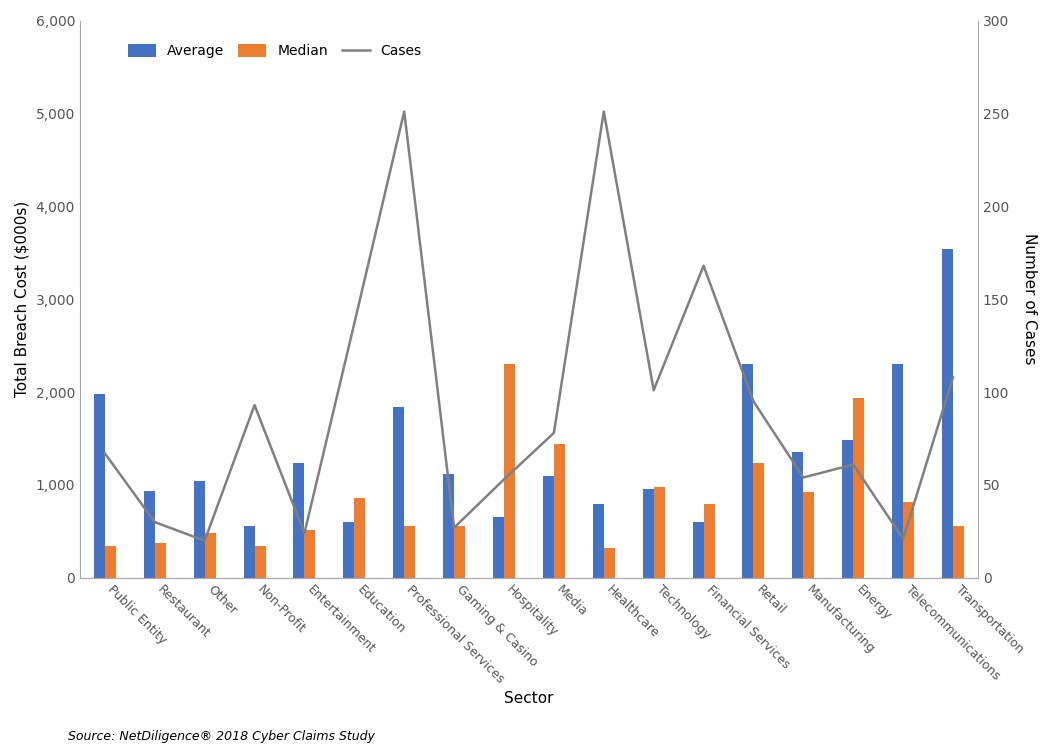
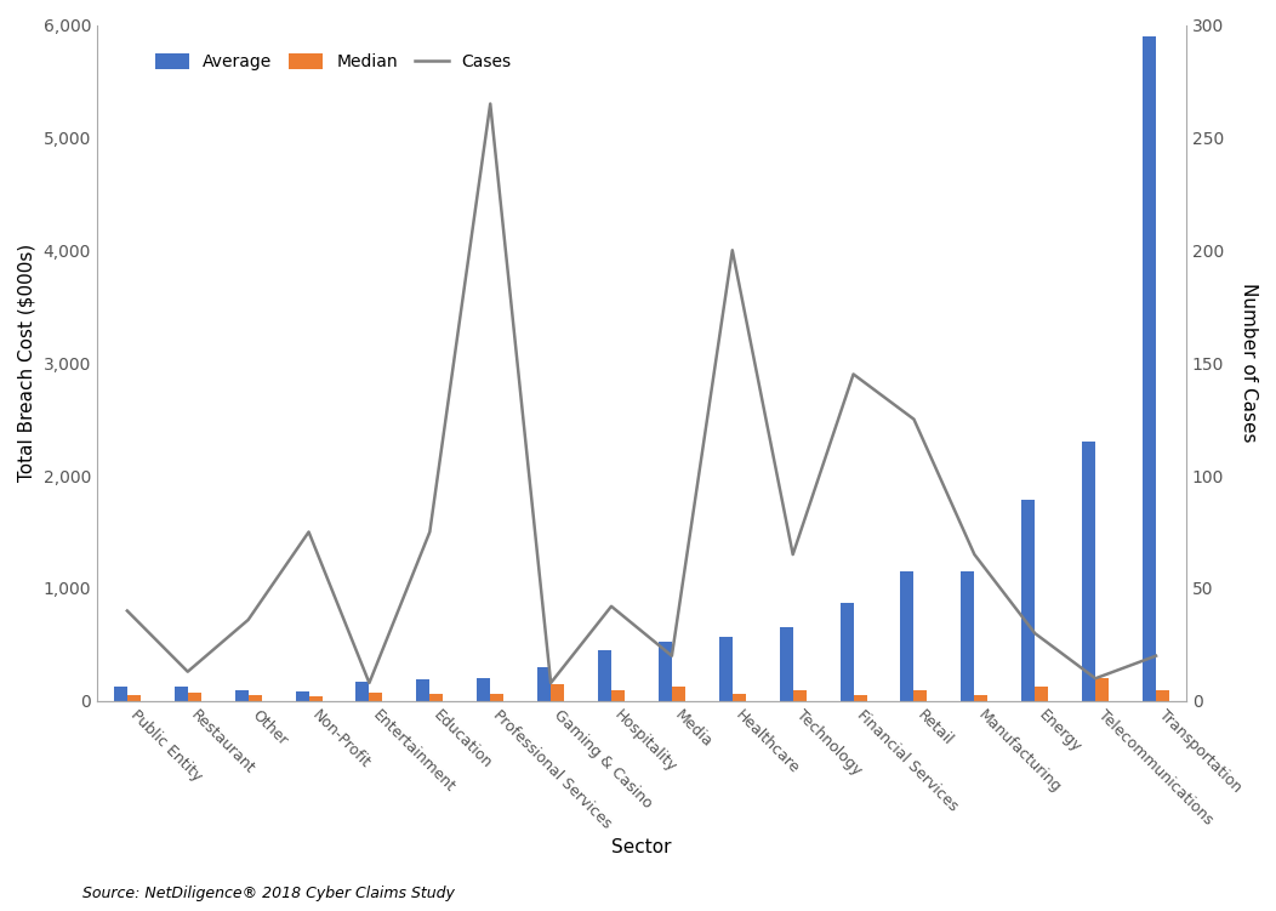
Average/Public Entity: 1,980 -> 130
Cases/Public Entity: 67 -> 40
Median/Public Entity: 340 -> 50
Average/Restaurant: 940 -> 130
Cases/Restaurant: 30 -> 13
Median/Restaurant: 380 -> 80
Average/Other: 1,040 -> 90
Cases/Other: 20 -> 36
Median/Other: 480 -> 50
Average/Non-Profit: 560 -> 80
Cases/Non-Profit: 93 -> 75
Median/Non-Profit: 340 -> 40
Average/Entertainment: 1,240 -> 170
Cases/Entertainment: 24 -> 8
Median/Entertainment: 520 -> 80
Average/Education: 600 -> 190
Cases/Education: 137 -> 75
Median/Education: 860 -> 60
Average/Professional Services: 1,840 -> 200
Cases/Professional Services: 251 -> 265
Median/Professional Services: 560 -> 60
Average/Gaming & Casino: 1,120 -> 300
Cases/Gaming & Casino: 27 -> 8
Median/Gaming & Casino: 560 -> 150
Average/Hospitality: 660 -> 450
Cases/Hospitality: 53 -> 42
Median/Hospitality: 2,300 -> 100
Average/Media: 1,100 -> 530
Cases/Media: 78 -> 20
Median/Media: 1,440 -> 120
Average/Healthcare: 800 -> 570
Cases/Healthcare: 251 -> 200
Median/Healthcare: 320 -> 60
Average/Technology: 960 -> 650
Cases/Technology: 101 -> 65
Median/Technology: 980 -> 100
Average/Financial Services: 600 -> 870
Cases/Financial Services: 168 -> 145
Median/Financial Services: 800 -> 50
Average/Retail: 2,300 -> 1,150
Cases/Retail: 95 -> 125
Median/Retail: 1,240 -> 100
Average/Manufacturing: 1,360 -> 1,150
Cases/Manufacturing: 54 -> 65
Median/Manufacturing: 920 -> 60
Average/Energy: 1,480 -> 1,780
Cases/Energy: 61 -> 30
Median/Energy: 1,940 -> 130
Cases/Telecommunications: 21 -> 10
Median/Telecommunications: 820 -> 200
Average/Transportation: 3,540 -> 5,900
Cases/Transportation: 108 -> 20
Median/Transportation: 560 -> 100
